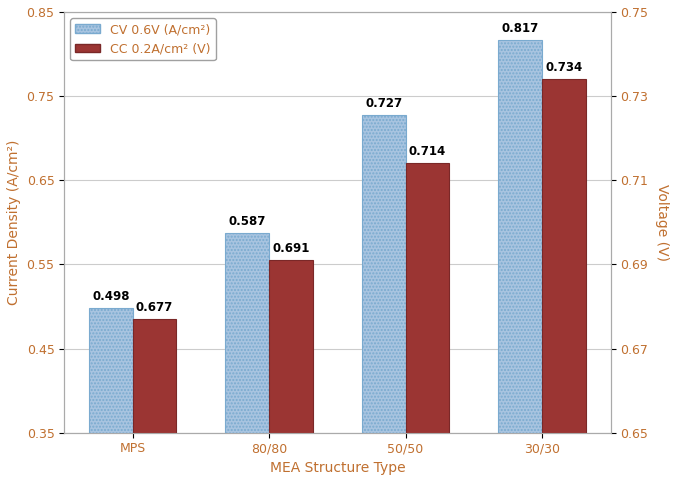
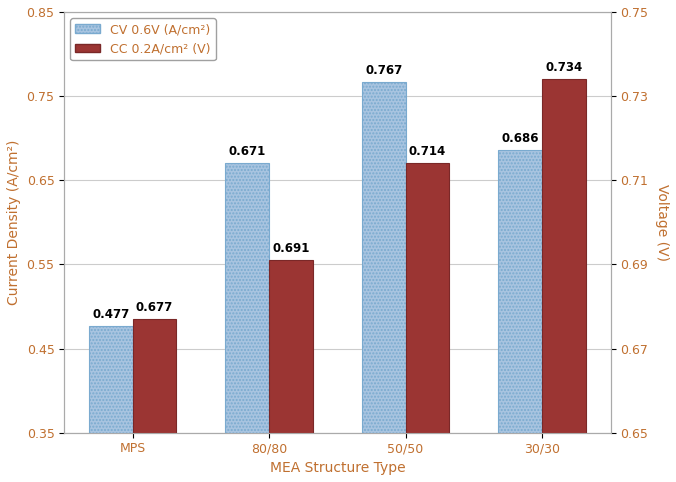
CV 0.6V (A/cm²)/MPS: 0.498 -> 0.477
CV 0.6V (A/cm²)/80/80: 0.587 -> 0.671
CV 0.6V (A/cm²)/50/50: 0.727 -> 0.767
CV 0.6V (A/cm²)/30/30: 0.817 -> 0.686
